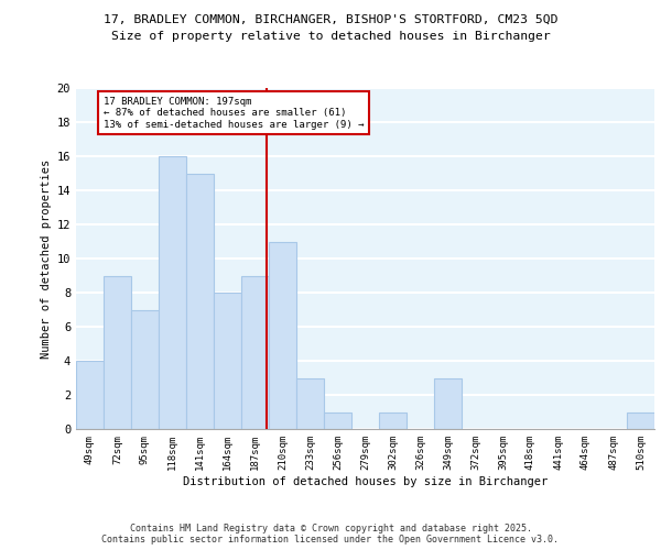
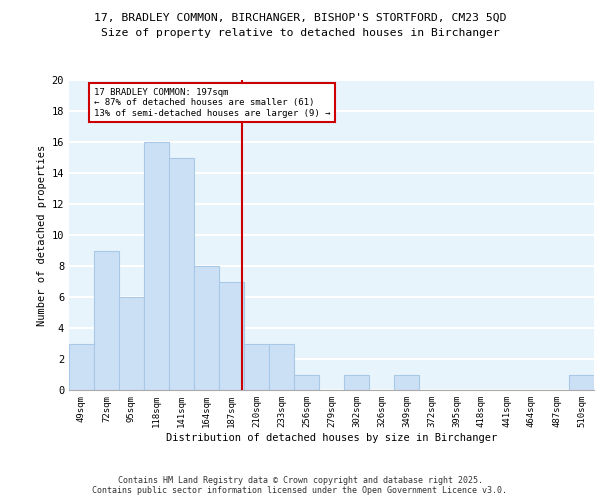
49sqm: 4 -> 3
95sqm: 7 -> 6
187sqm: 9 -> 7
210sqm: 11 -> 3
349sqm: 3 -> 1
